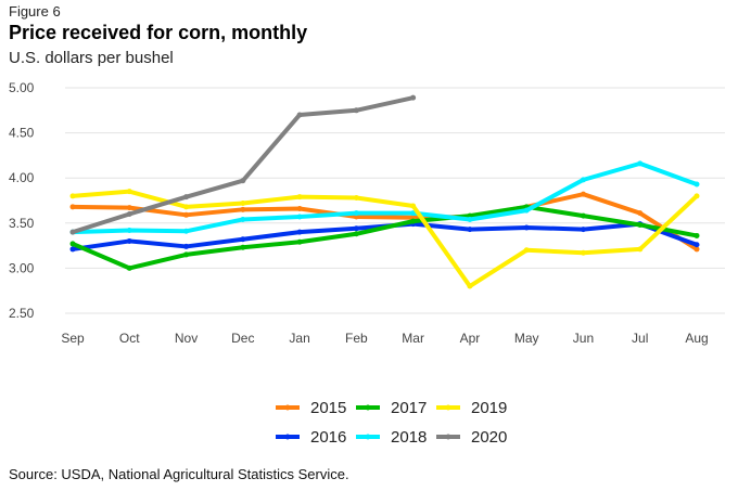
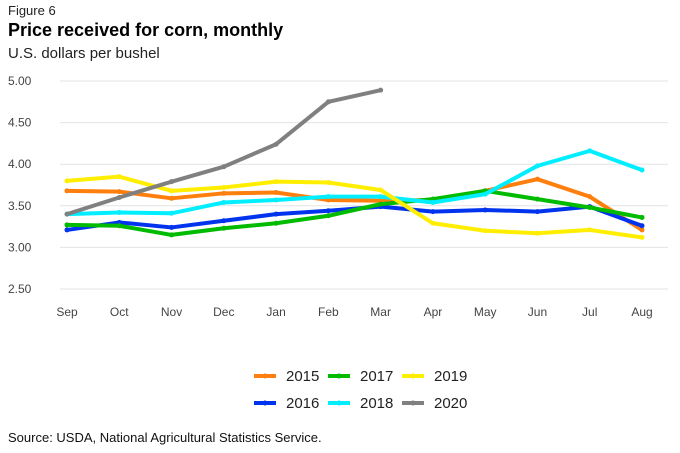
2017/Oct: 3.0 -> 3.3
2020/Jan: 4.7 -> 4.2
2019/Apr: 2.8 -> 3.3
2019/Aug: 3.8 -> 3.1
